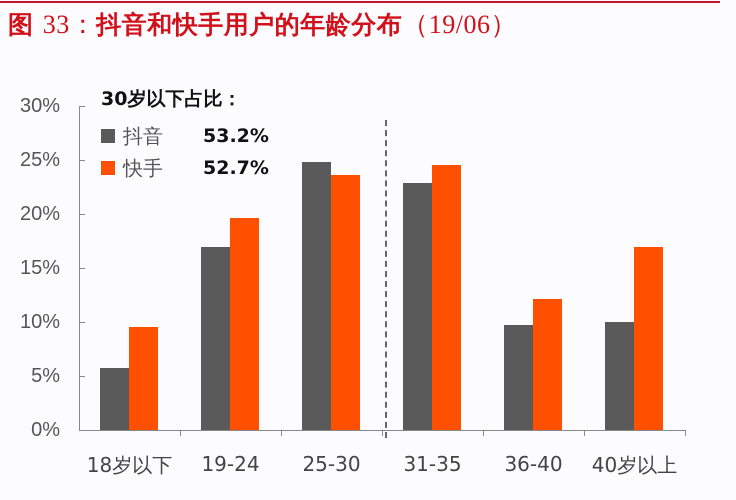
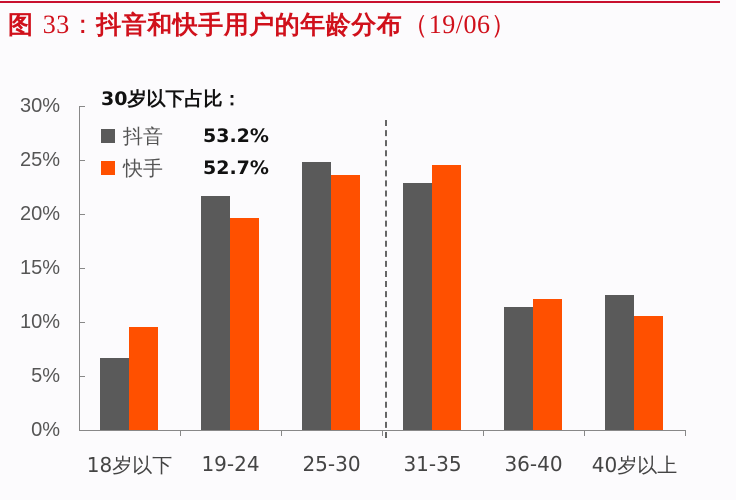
抖音/18岁以下: 5.7% -> 6.7%
抖音/19-24: 16.9% -> 21.7%
抖音/36-40: 9.7% -> 11.4%
抖音/40岁以上: 10.0% -> 12.5%
快手/40岁以上: 16.9% -> 10.6%
